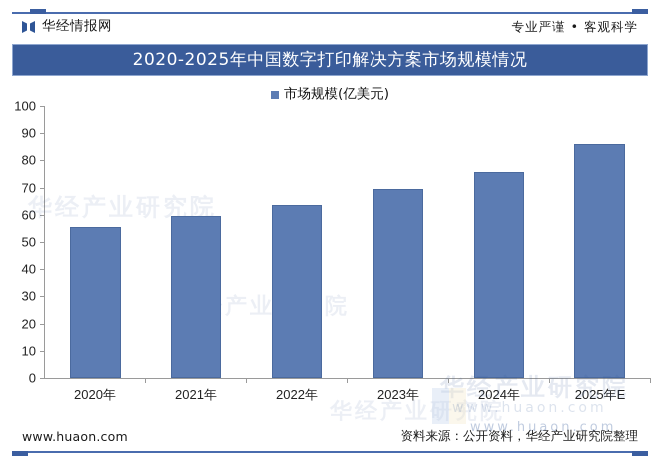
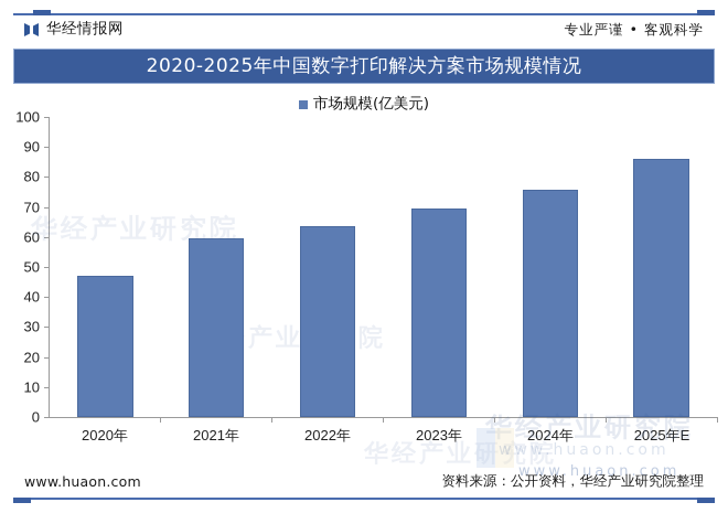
2020年: 56 -> 47
